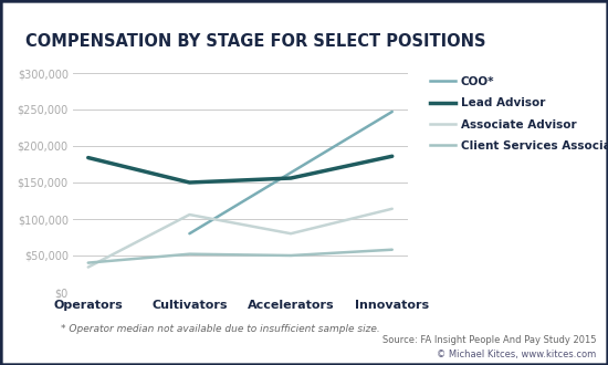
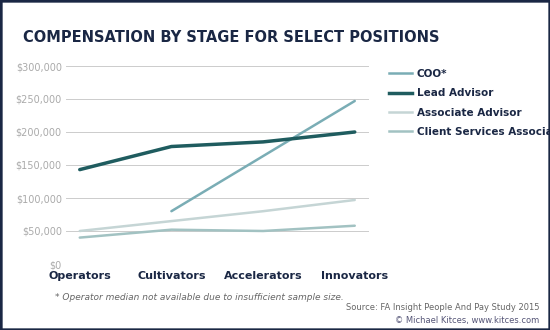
Lead Advisor/Operators: $184,000 -> $143,000
Associate Advisor/Operators: $34,000 -> $50,000
Lead Advisor/Cultivators: $150,000 -> $178,000
Associate Advisor/Cultivators: $106,000 -> $65,000
Lead Advisor/Accelerators: $156,000 -> $185,000
Lead Advisor/Innovators: $186,000 -> $200,000
Associate Advisor/Innovators: $114,000 -> $97,000
